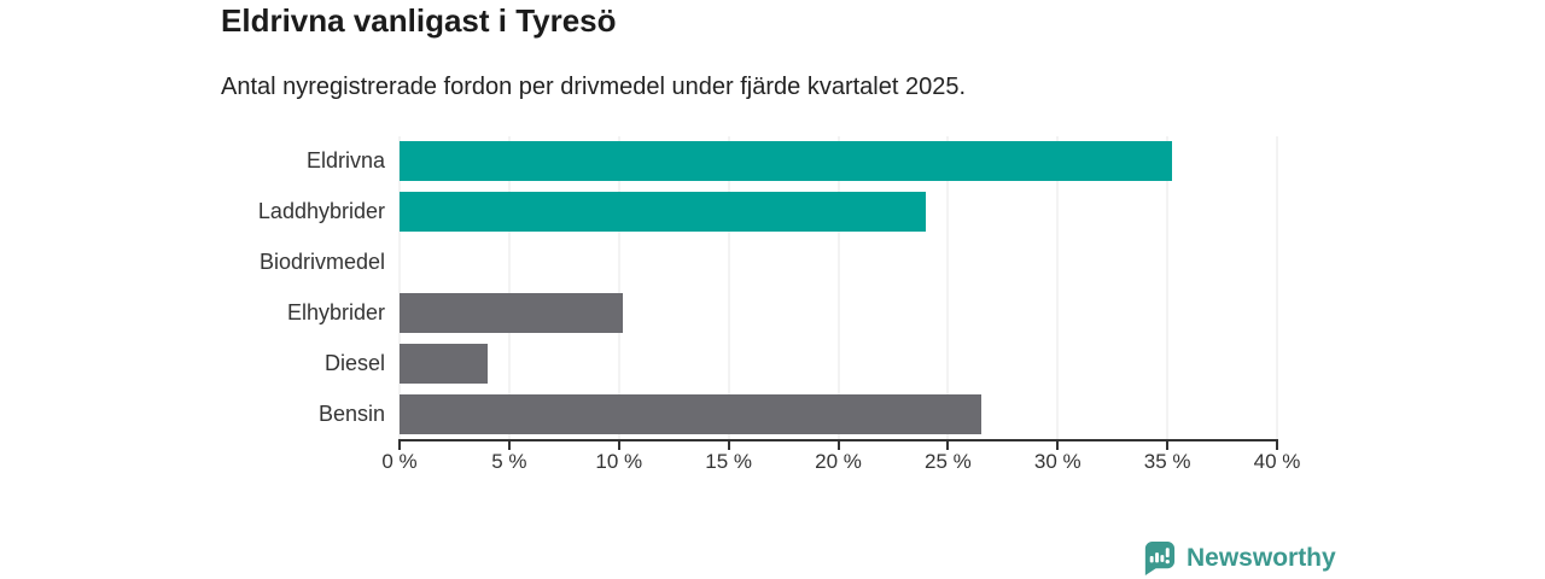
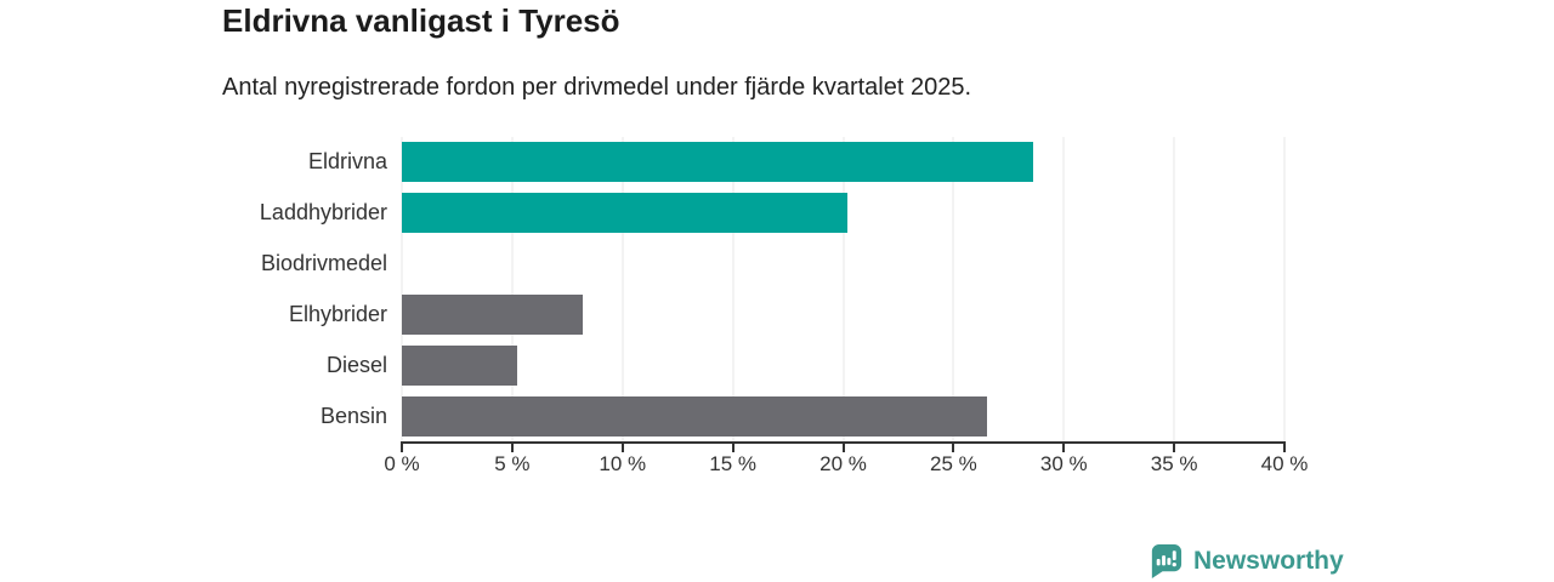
Eldrivna: 35.2% -> 28.6%
Laddhybrider: 24.0% -> 20.2%
Elhybrider: 10.2% -> 8.2%
Diesel: 4.0% -> 5.2%
